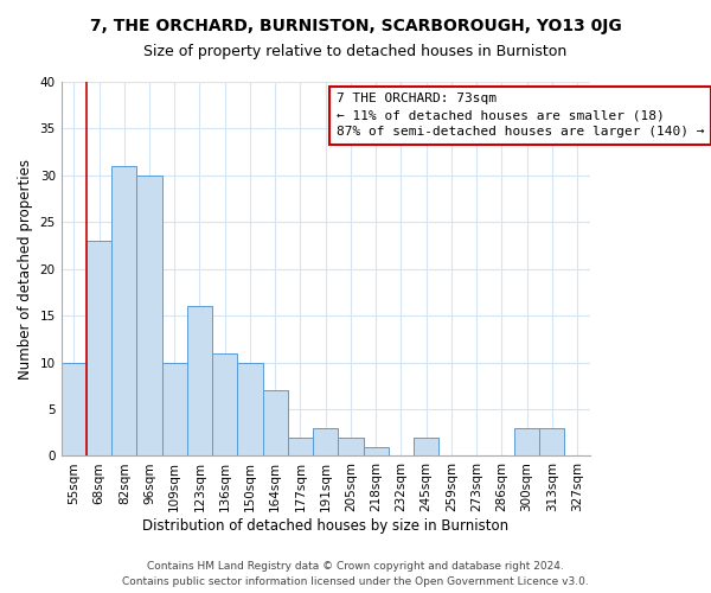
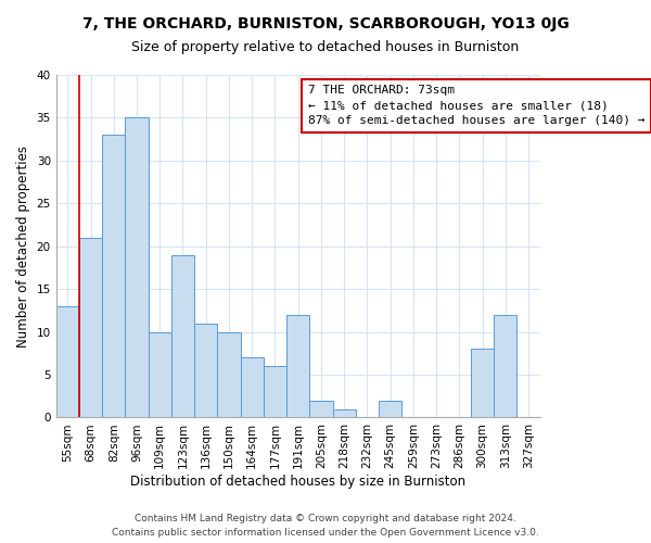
55sqm: 10 -> 13
68sqm: 23 -> 21
82sqm: 31 -> 33
96sqm: 30 -> 35
123sqm: 16 -> 19
177sqm: 2 -> 6
191sqm: 3 -> 12
300sqm: 3 -> 8
313sqm: 3 -> 12
